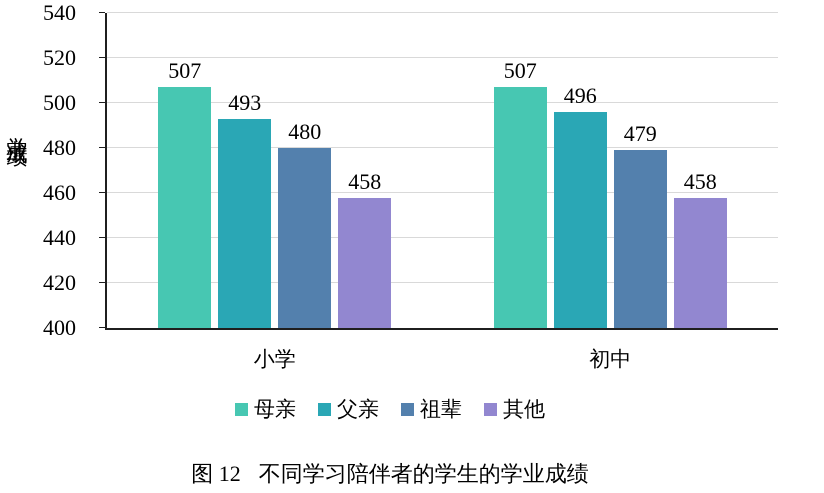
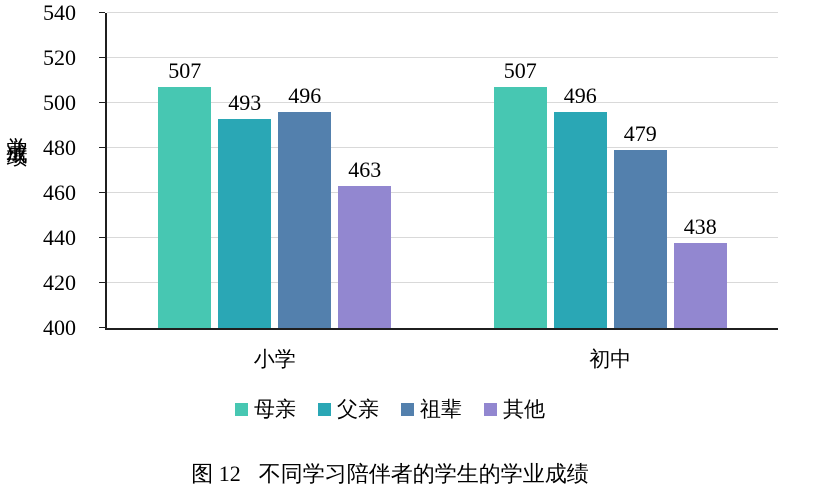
祖辈/小学: 480 -> 496
其他/小学: 458 -> 463
其他/初中: 458 -> 438
